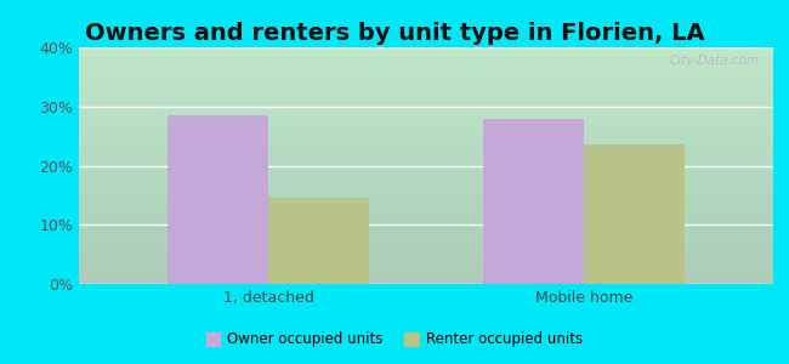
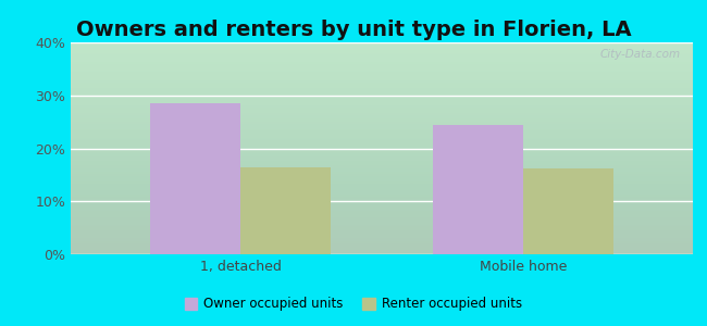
Renter occupied units/1, detached: 14.5% -> 16.5%
Owner occupied units/Mobile home: 28.0% -> 24.5%
Renter occupied units/Mobile home: 23.5% -> 16.2%
